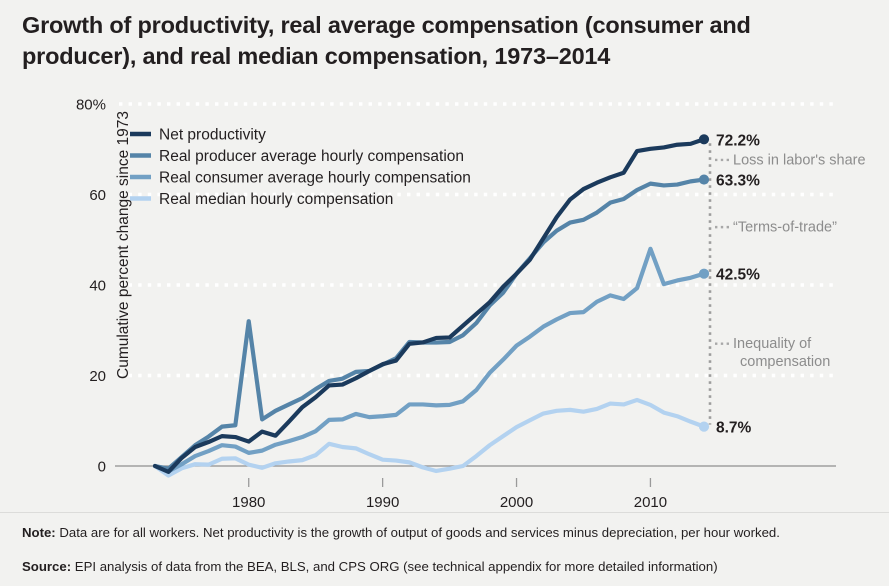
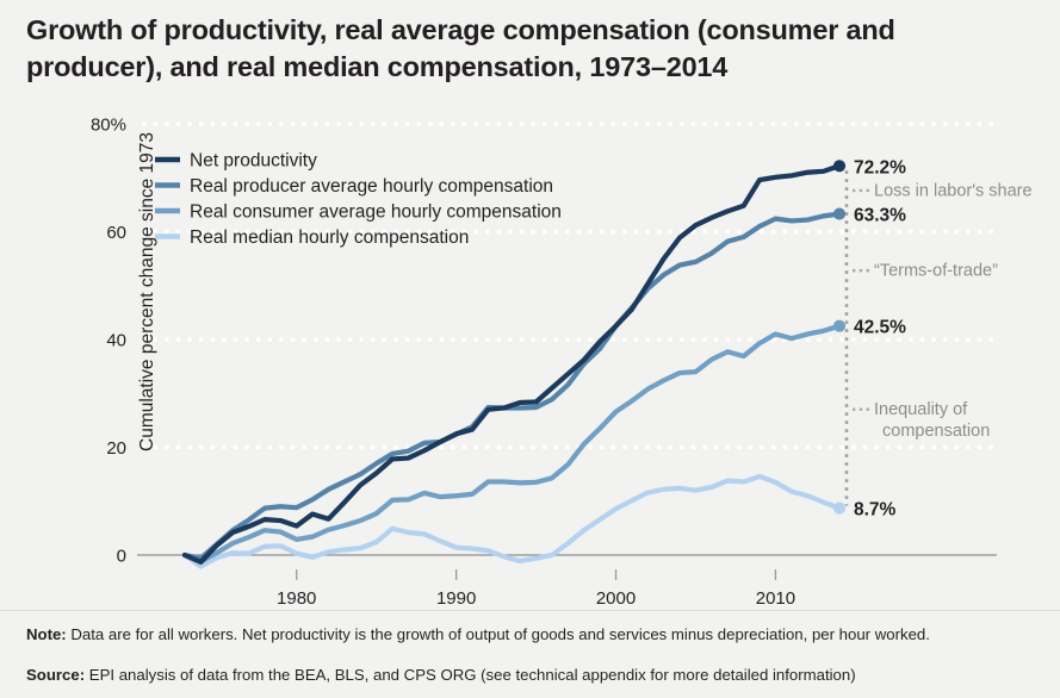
Real producer average hourly compensation/1980: 32% -> 9%
Real consumer average hourly compensation/2010: 48% -> 41%
